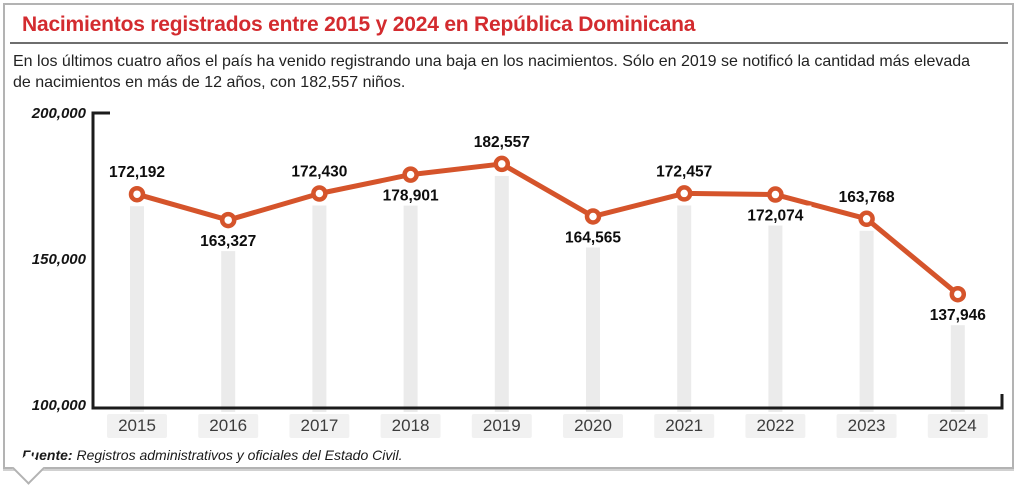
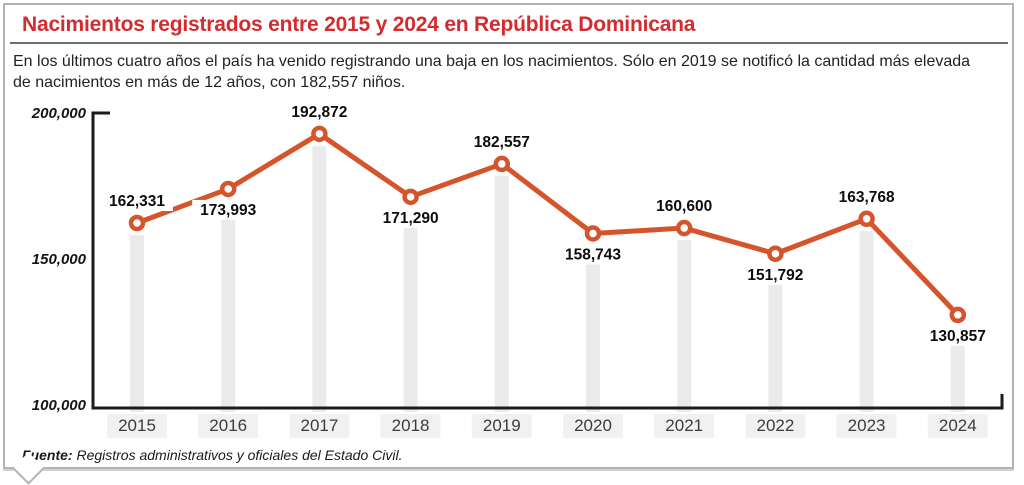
2015: 172,192 -> 162,331
2016: 163,327 -> 173,993
2017: 172,430 -> 192,872
2018: 178,901 -> 171,290
2020: 164,565 -> 158,743
2021: 172,457 -> 160,600
2022: 172,074 -> 151,792
2024: 137,946 -> 130,857
